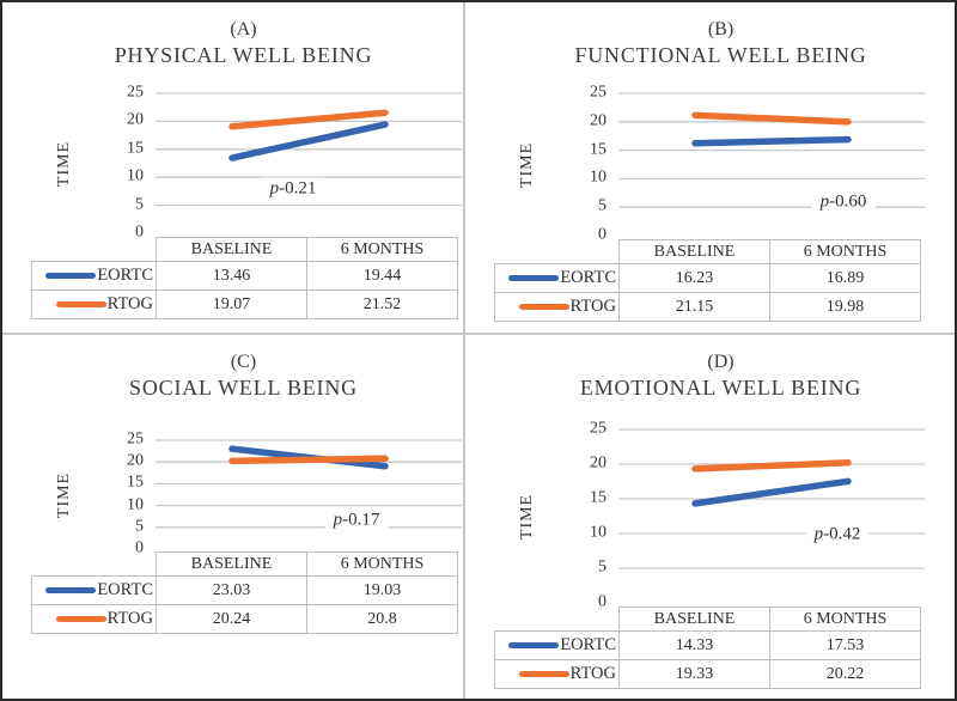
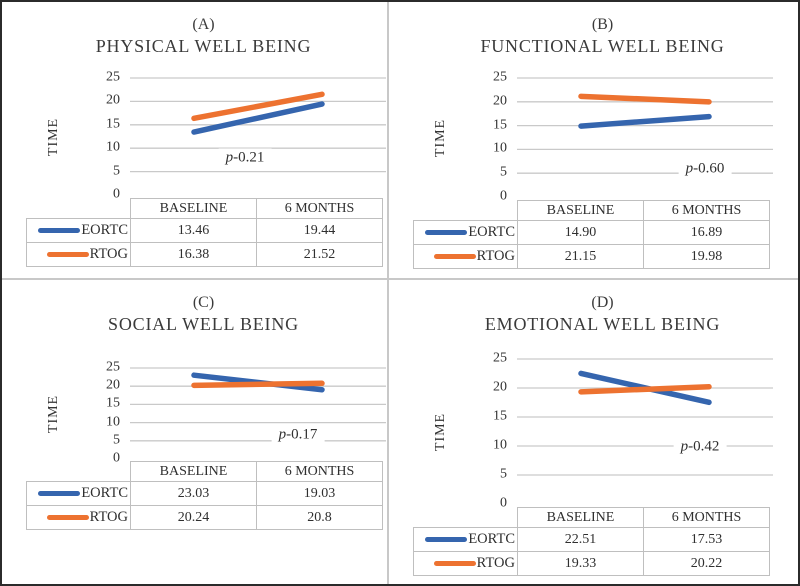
PHYSICAL WELL BEING/RTOG/BASELINE: 19.07 -> 16.38
FUNCTIONAL WELL BEING/EORTC/BASELINE: 16.23 -> 14.90
EMOTIONAL WELL BEING/EORTC/BASELINE: 14.33 -> 22.51
